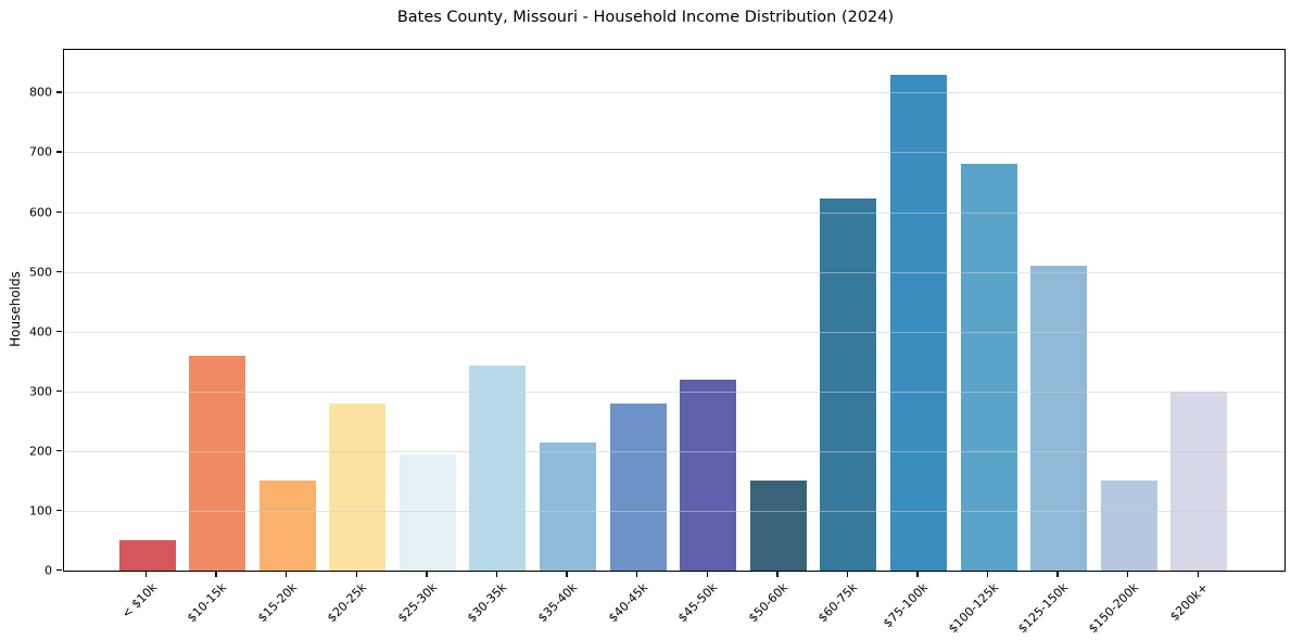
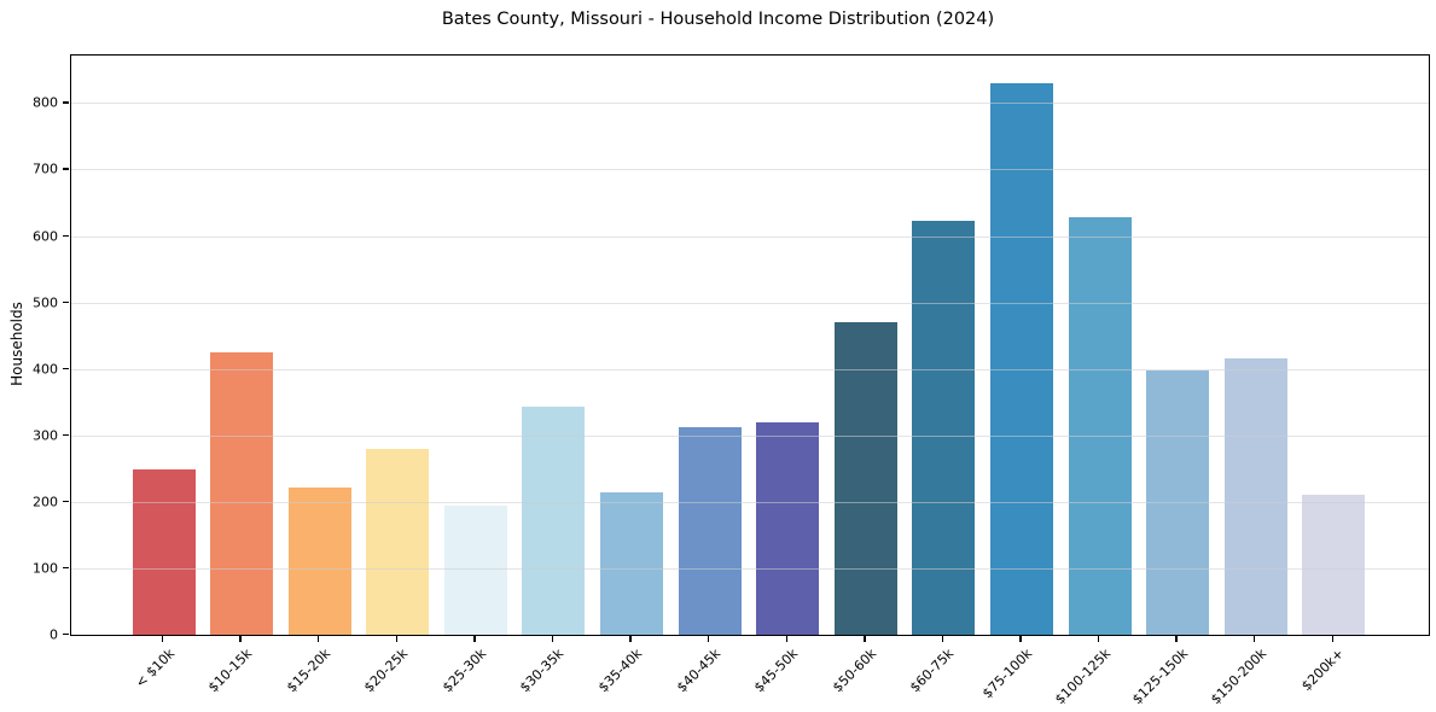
< $10k: 50 -> 250
$10-15k: 360 -> 420
$15-20k: 150 -> 220
$40-45k: 280 -> 310
$50-60k: 150 -> 470
$100-125k: 680 -> 630
$125-150k: 510 -> 400
$150-200k: 150 -> 420
$200k+: 300 -> 210
